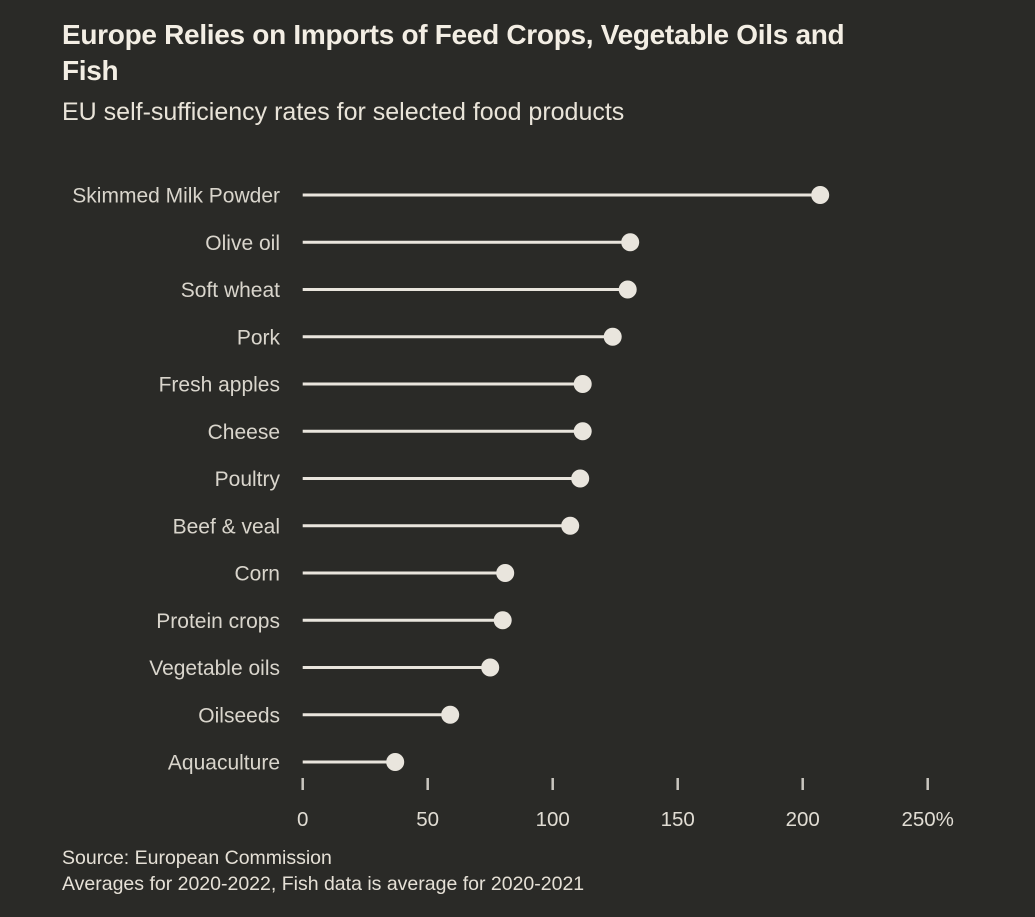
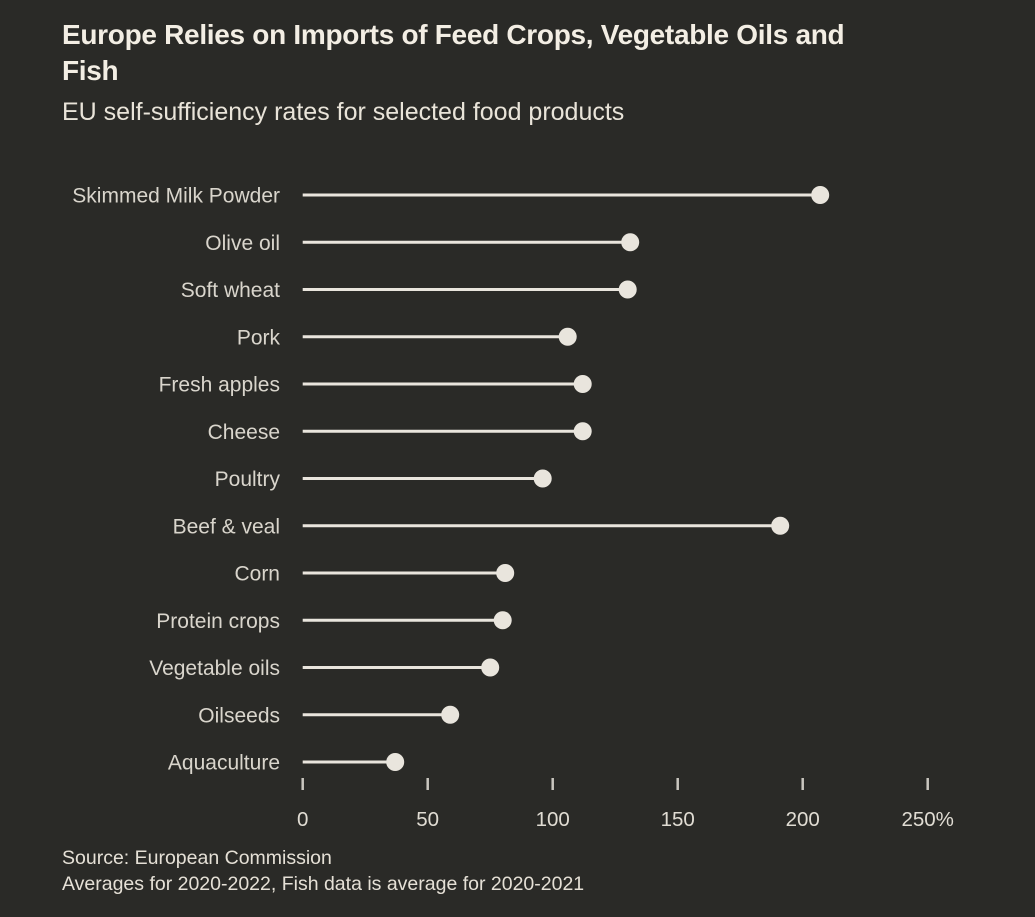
Pork: 124% -> 106%
Poultry: 111% -> 96%
Beef & veal: 107% -> 191%
